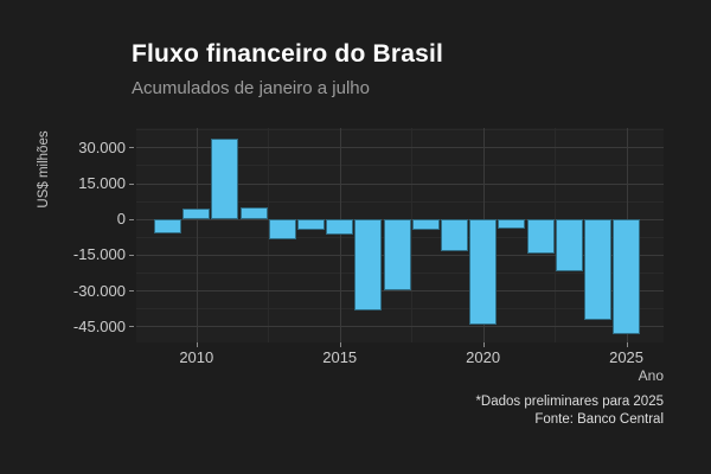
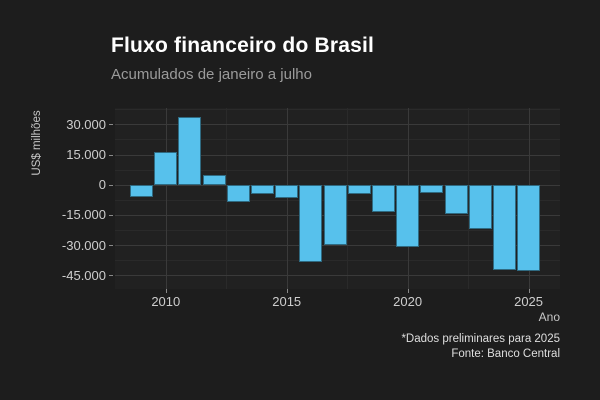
2010: 4000 -> 16000
2020: -44000 -> -31000
2025: -48000 -> -43000
